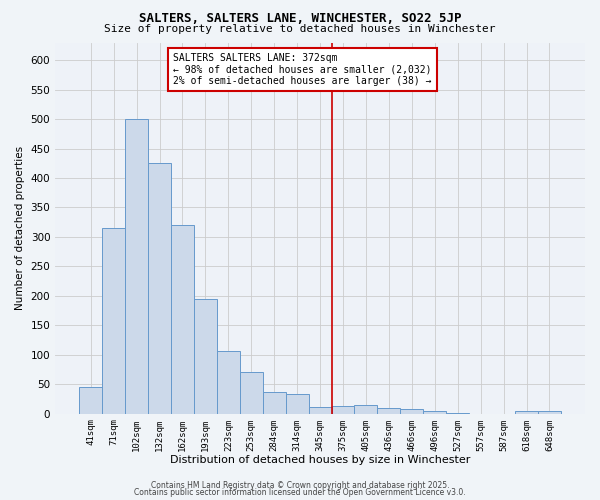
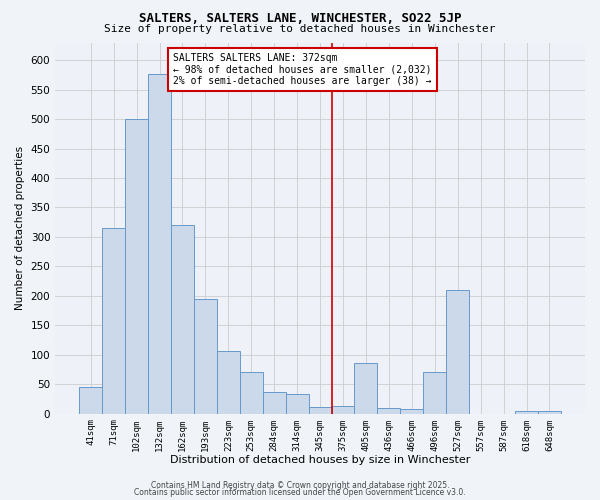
132sqm: 425 -> 576
405sqm: 14 -> 86
496sqm: 5 -> 70
527sqm: 1 -> 210
